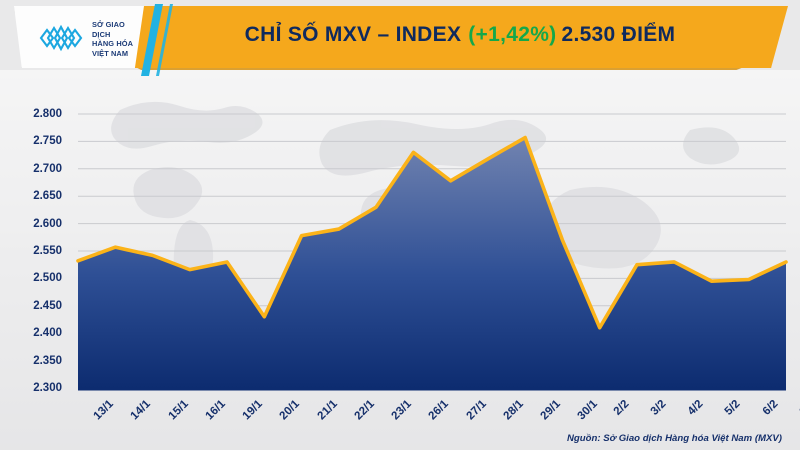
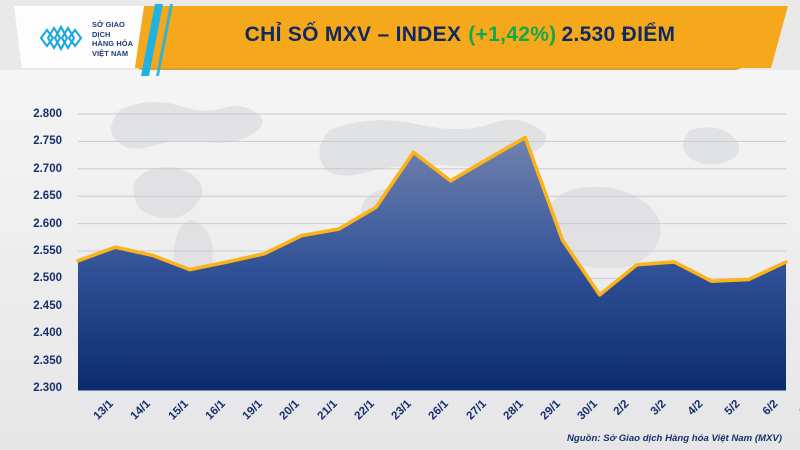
20/1: 2430 -> 2540
2/2: 2410 -> 2470
